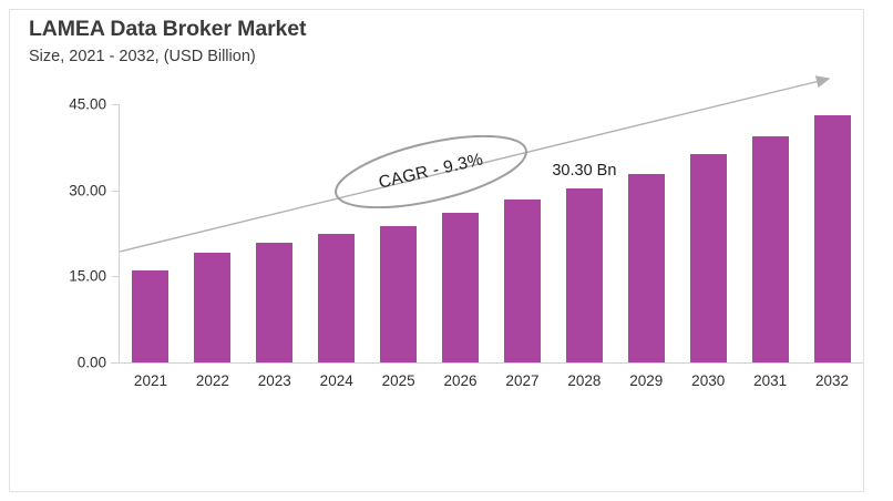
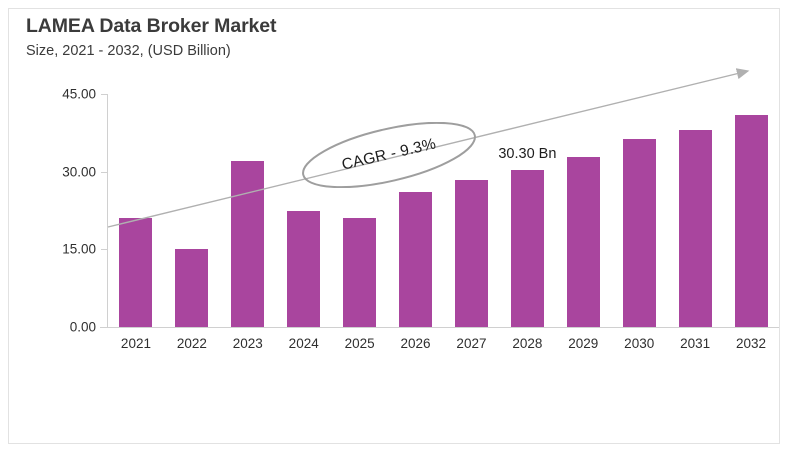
2021: 16 -> 21
2022: 19 -> 15
2023: 21 -> 32
2025: 24 -> 21
2031: 39 -> 38
2032: 43 -> 41
